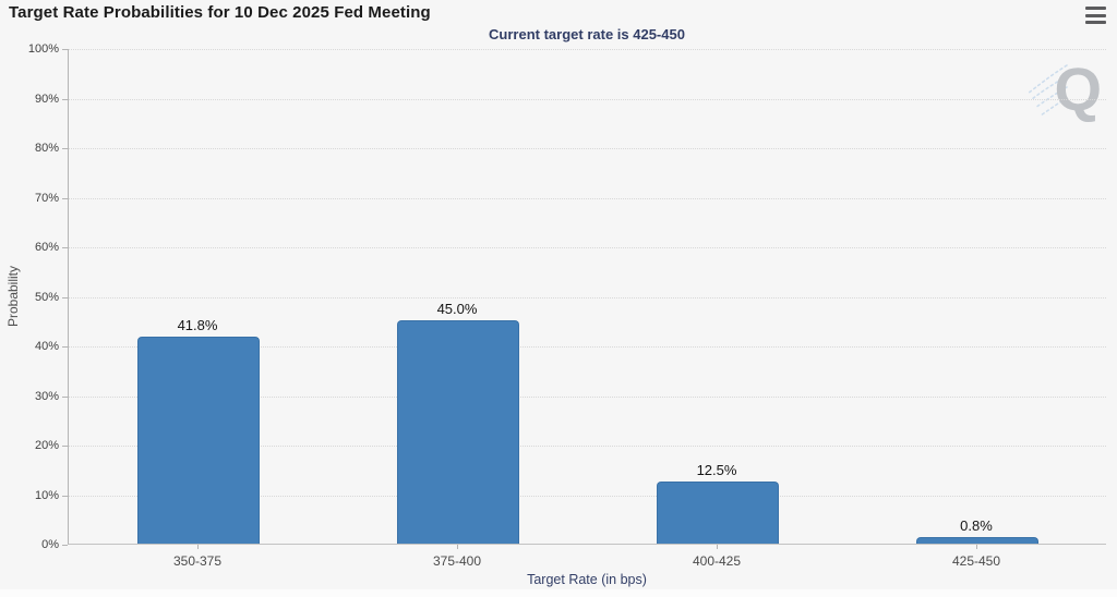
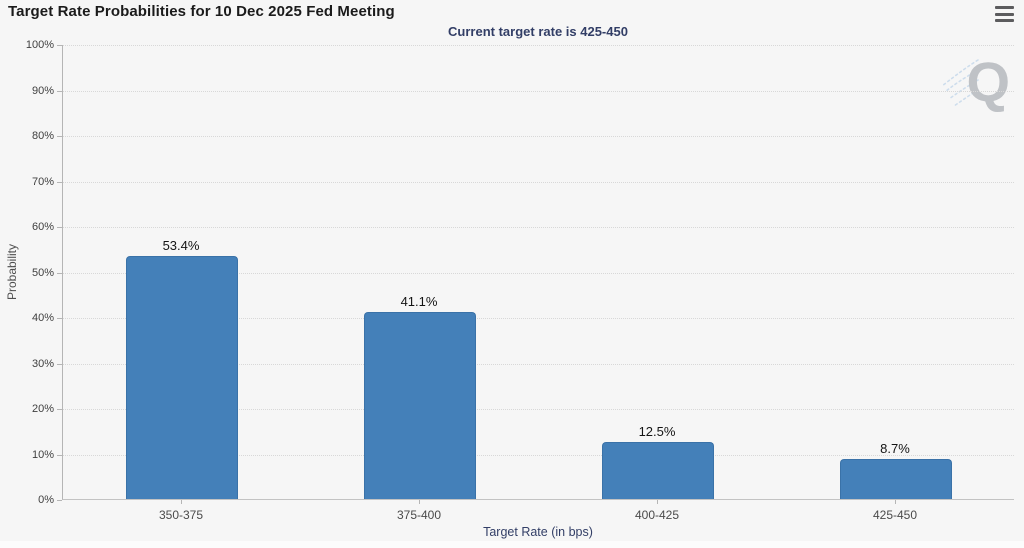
350-375: 41.8% -> 53.4%
375-400: 45.0% -> 41.1%
425-450: 0.8% -> 8.7%
